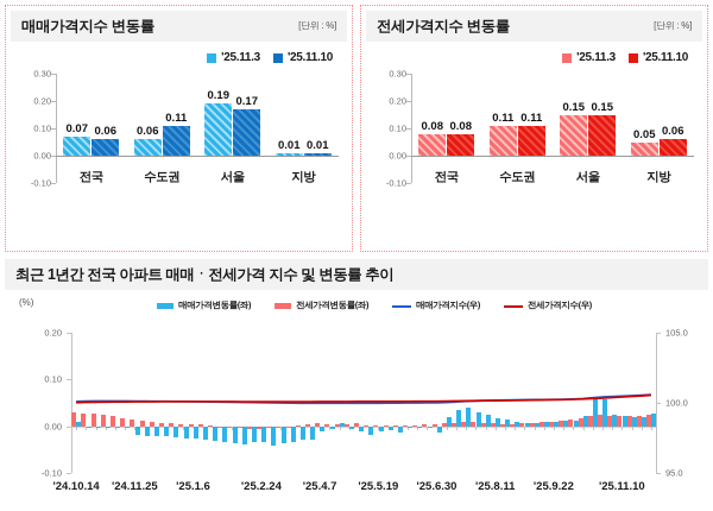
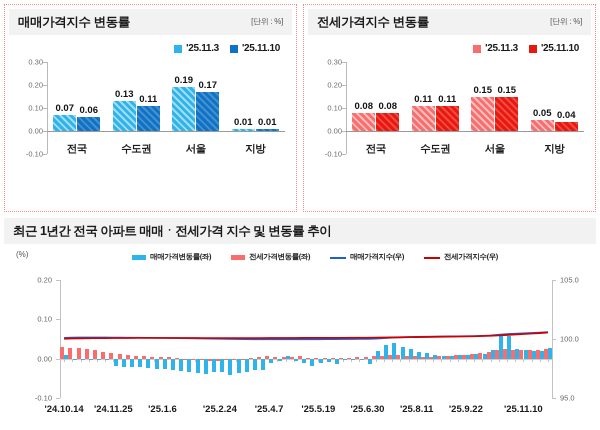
매매가격지수 변동률/'25.11.3/수도권: 0.06 -> 0.13
전세가격지수 변동률/'25.11.10/지방: 0.06 -> 0.04
